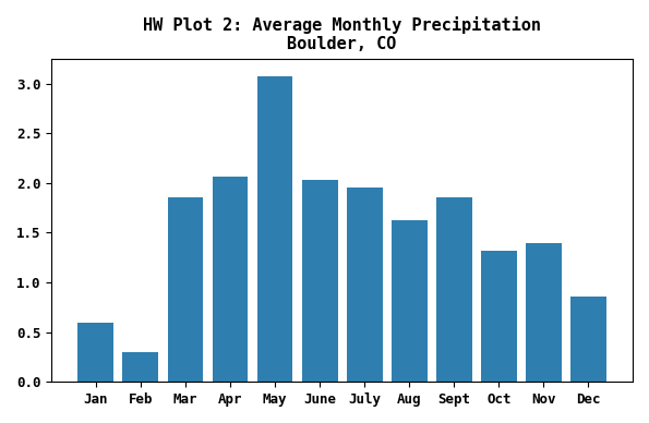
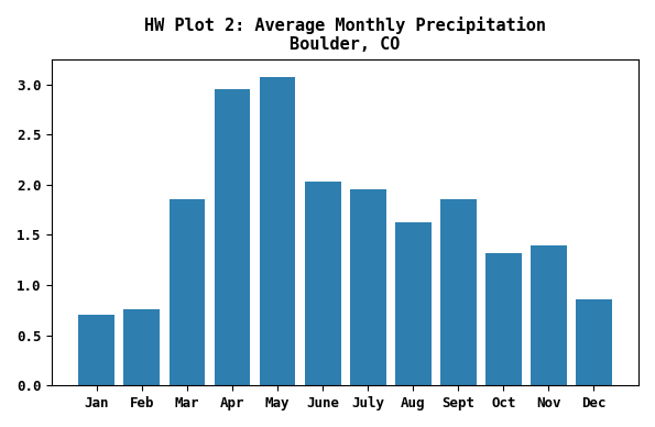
Jan: 0.60 -> 0.70
Feb: 0.30 -> 0.76
Apr: 2.06 -> 2.95
